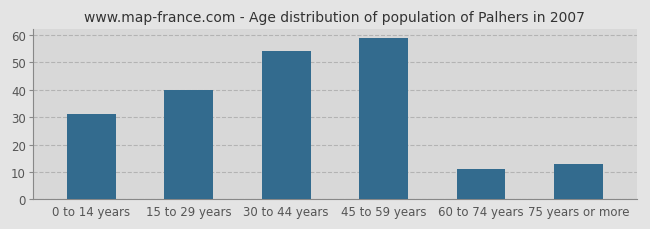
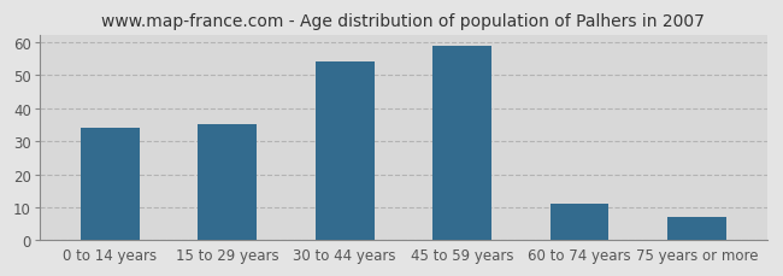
0 to 14 years: 31 -> 34
15 to 29 years: 40 -> 35
75 years or more: 13 -> 7
